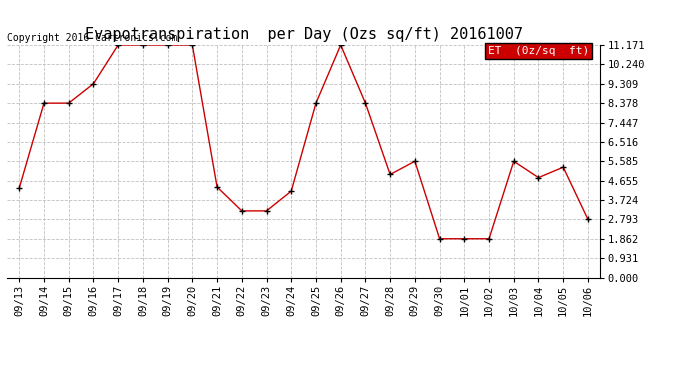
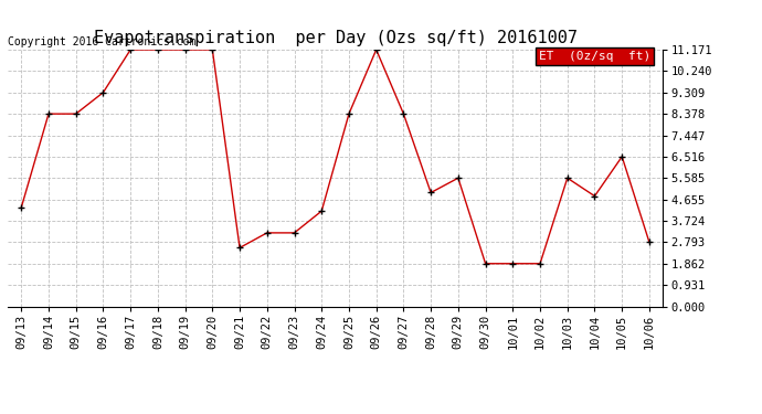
09/21: 4.35 -> 2.55
10/05: 5.30 -> 6.52
